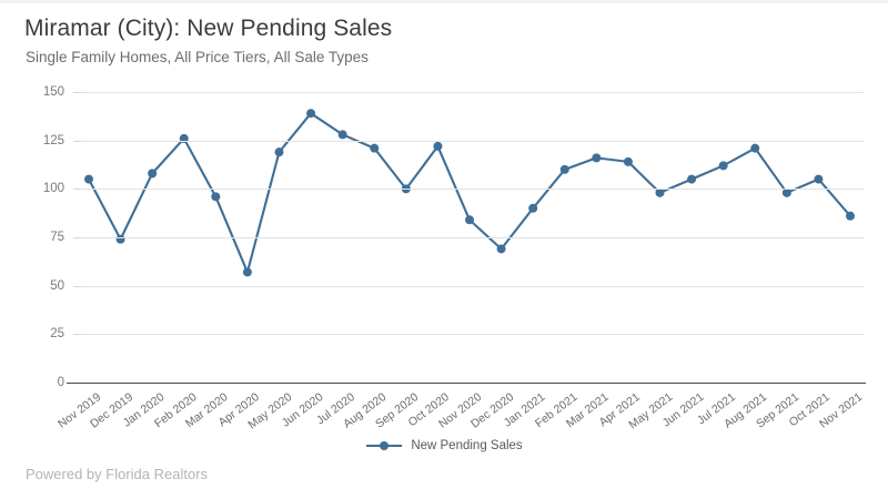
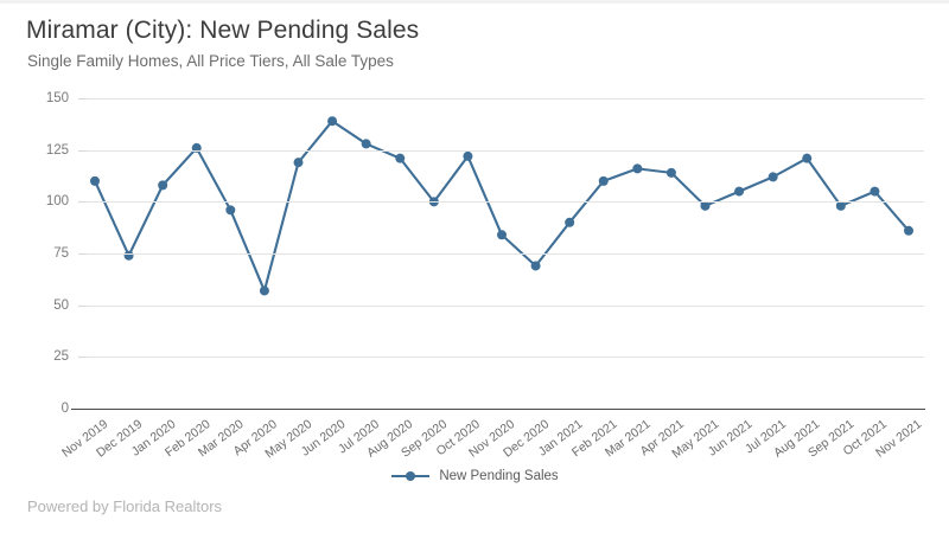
Nov 2019: 105 -> 110
